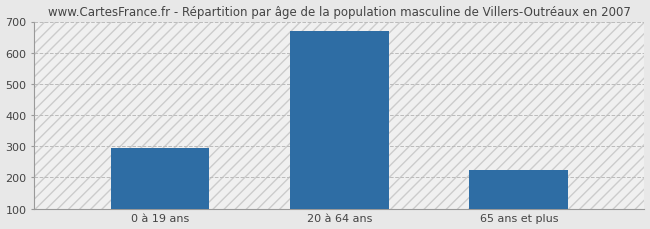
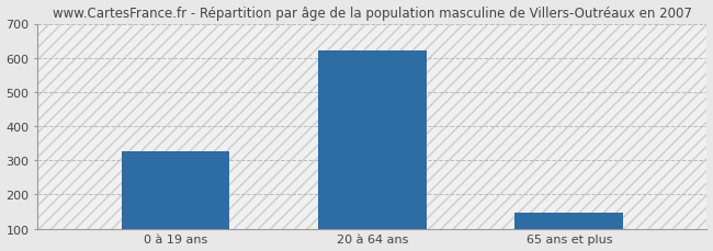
0 à 19 ans: 295 -> 325
20 à 64 ans: 670 -> 620
65 ans et plus: 225 -> 148
